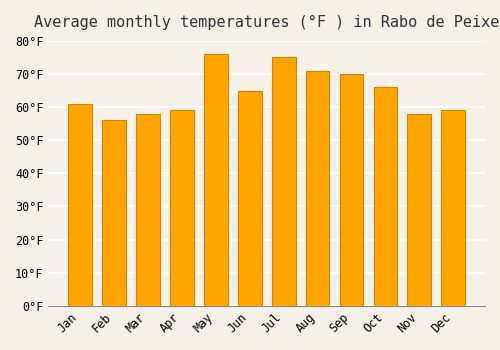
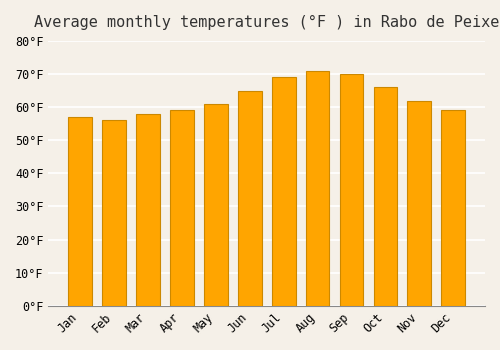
Jan: 61°F -> 57°F
May: 76°F -> 61°F
Jul: 75°F -> 69°F
Nov: 58°F -> 62°F
